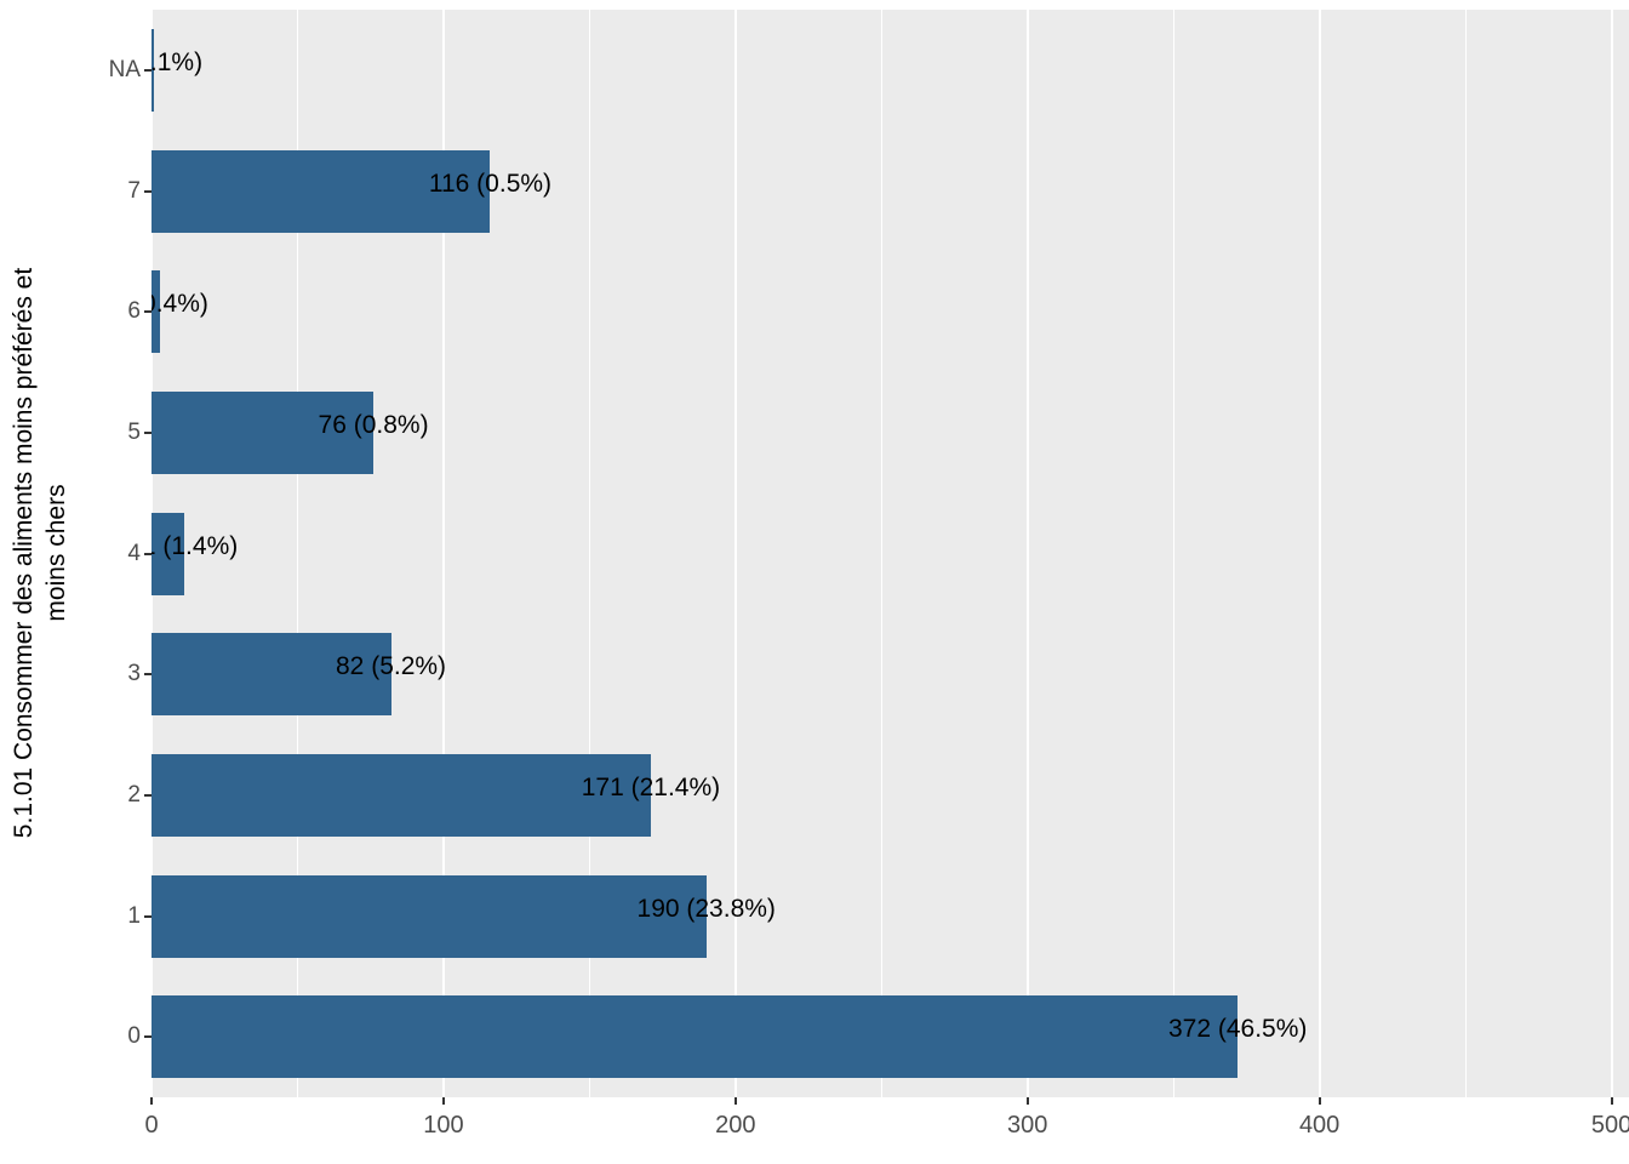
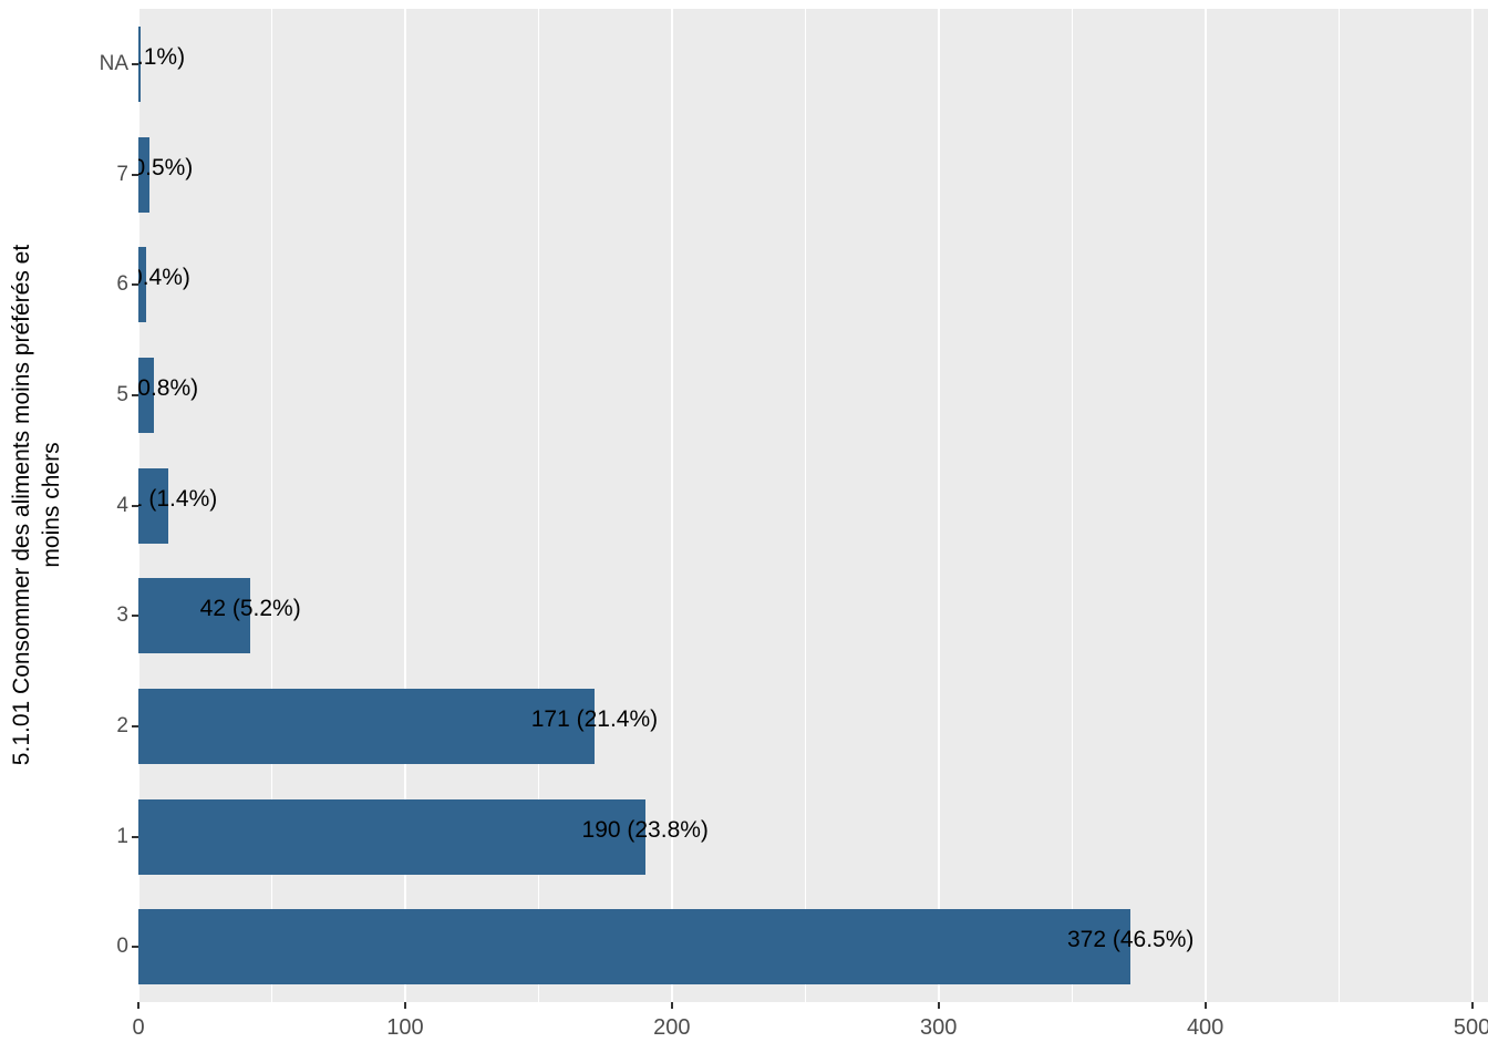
7: 116 -> 4
5: 76 -> 6
3: 82 -> 42
